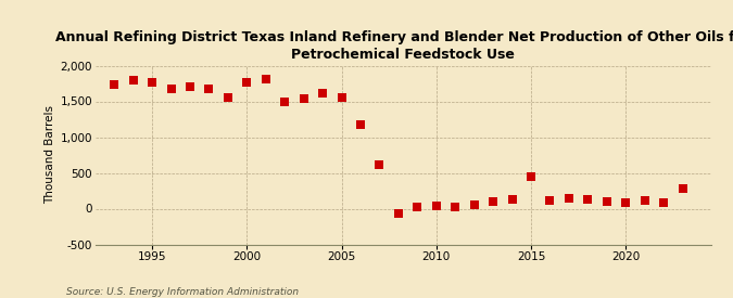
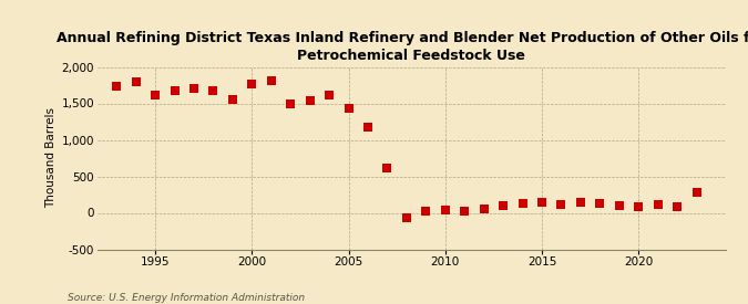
1995: 1,760 -> 1,620
2005: 1,560 -> 1,430
2015: 440 -> 140
